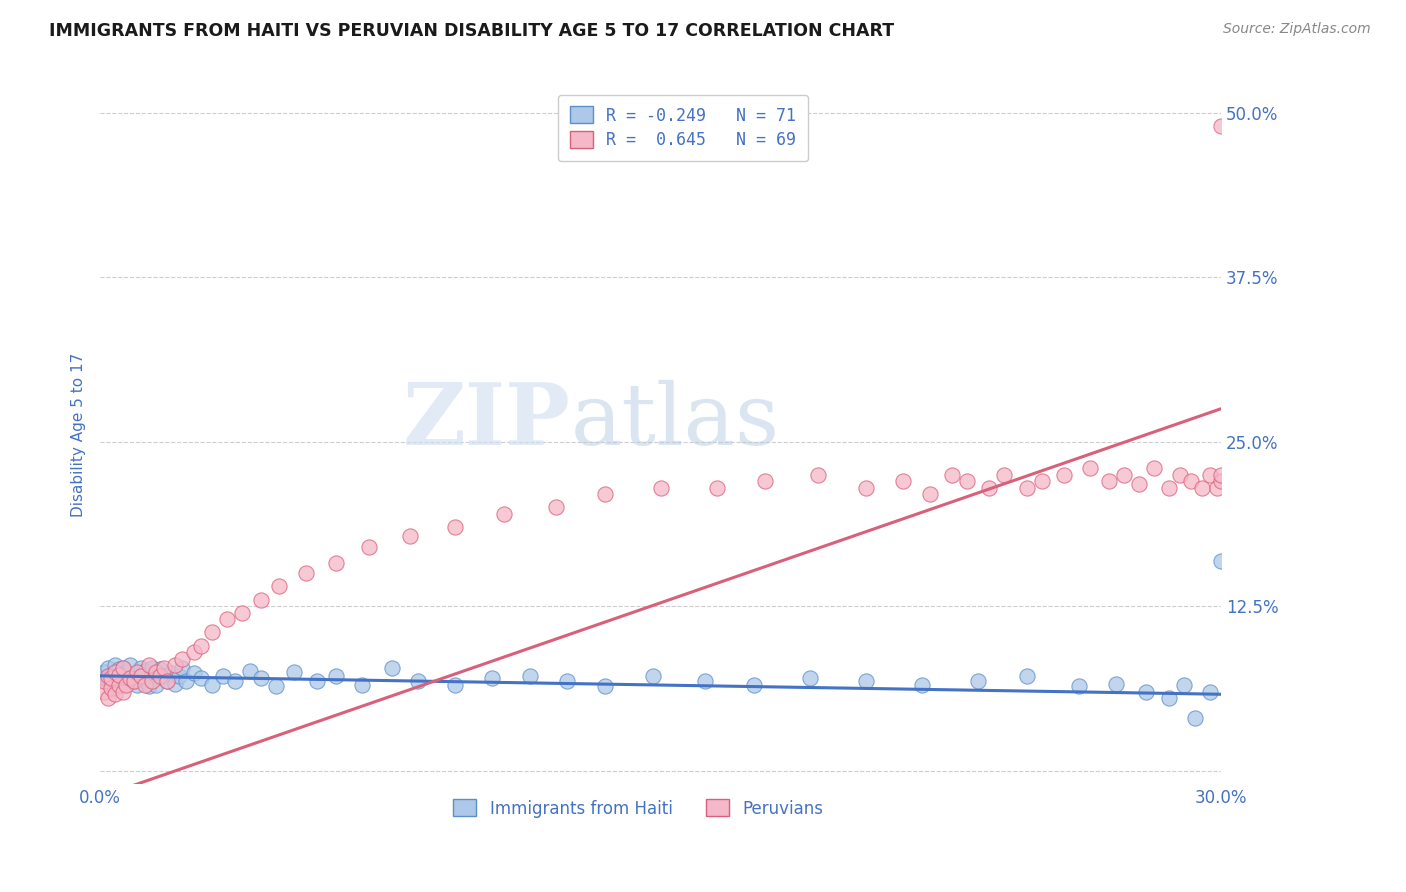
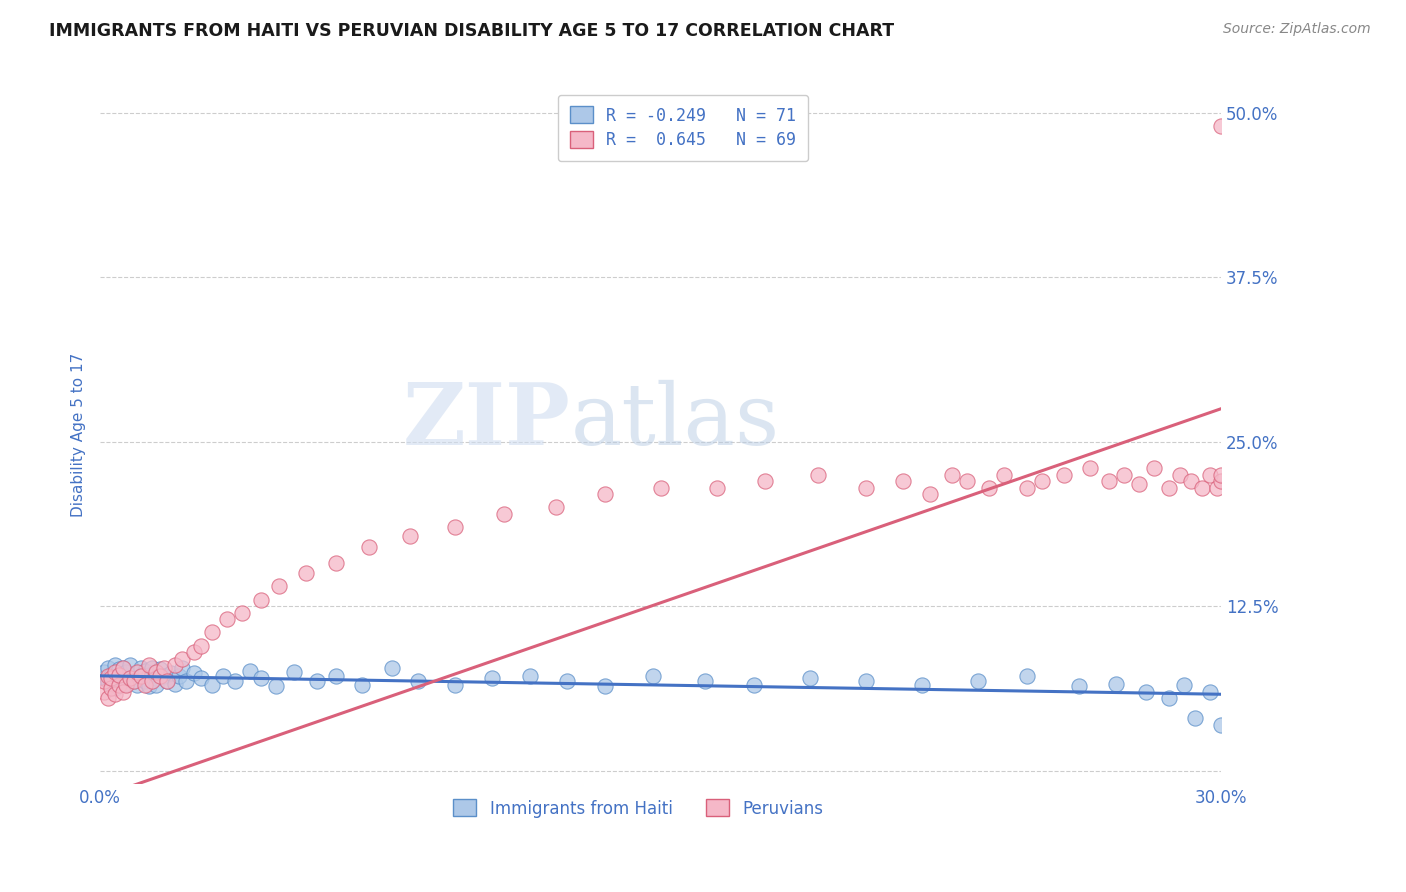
Immigrants from Haiti/30.0%: 15.9% -> 3.5%
